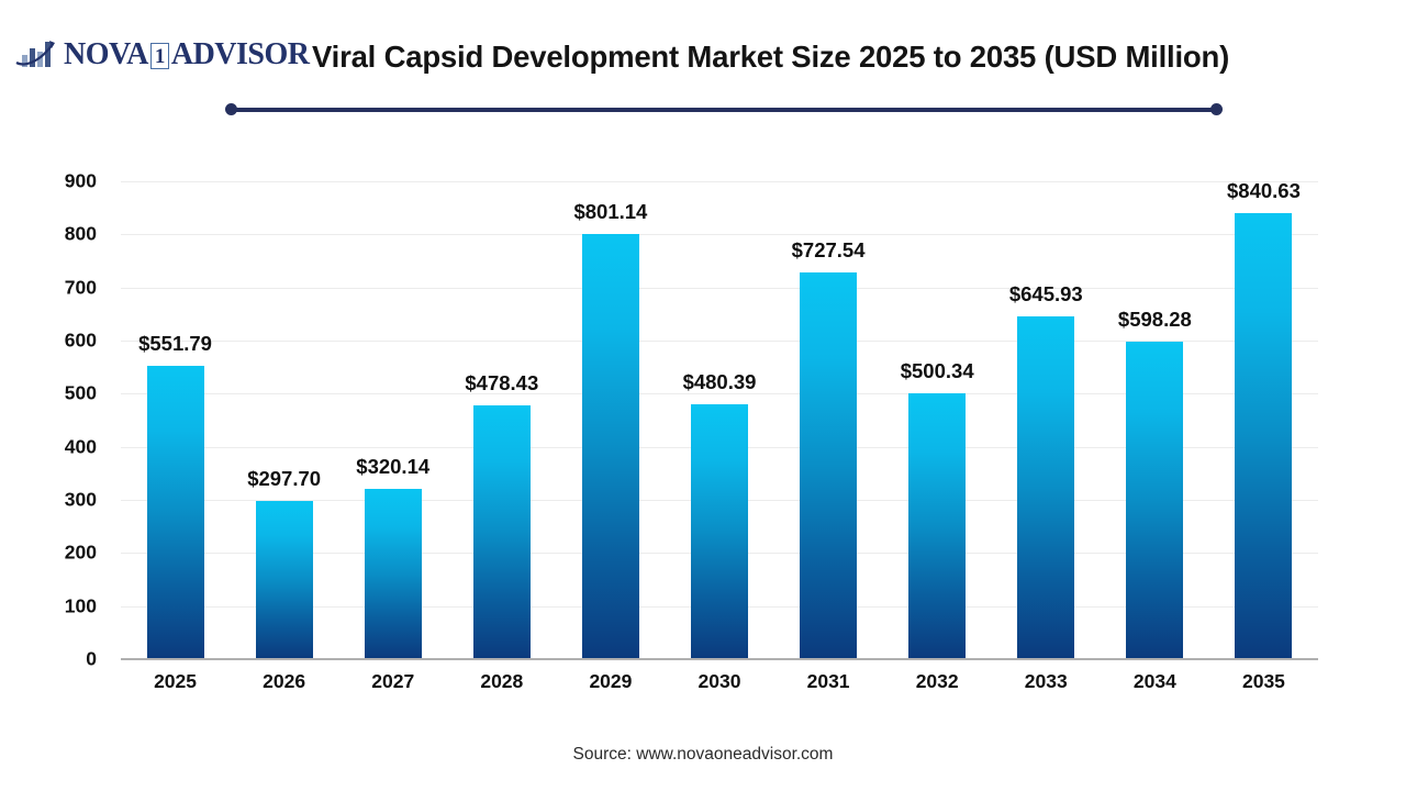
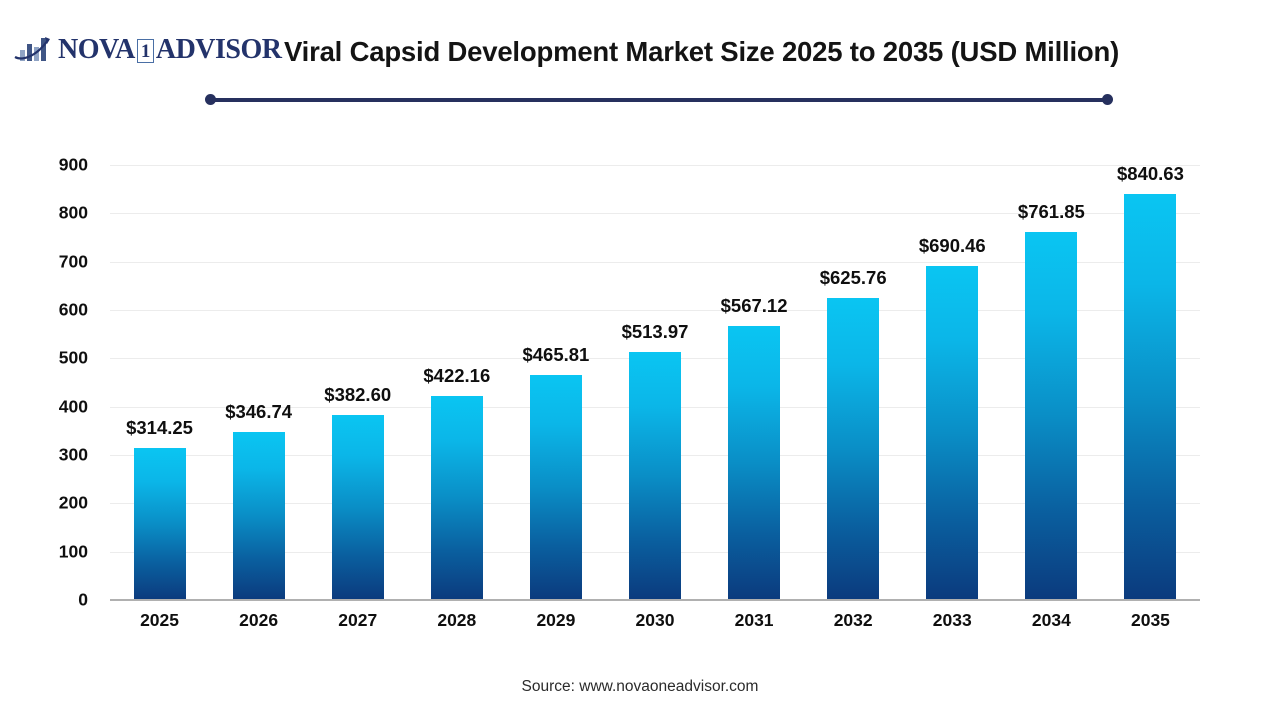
2025: $551.79 -> $314.25
2026: $297.70 -> $346.74
2027: $320.14 -> $382.60
2028: $478.43 -> $422.16
2029: $801.14 -> $465.81
2030: $480.39 -> $513.97
2031: $727.54 -> $567.12
2032: $500.34 -> $625.76
2033: $645.93 -> $690.46
2034: $598.28 -> $761.85
